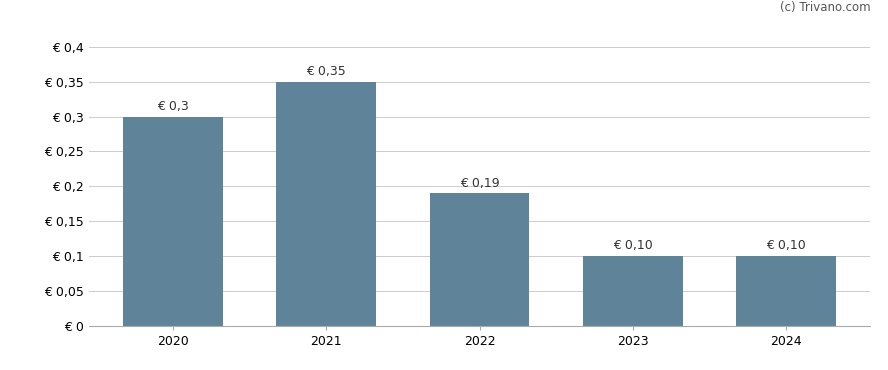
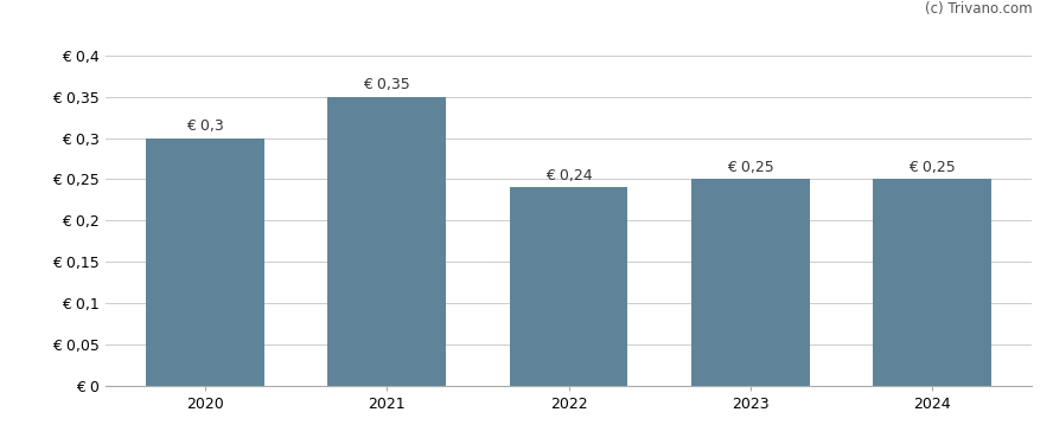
2022: 0,19 -> 0,24
2023: 0,10 -> 0,25
2024: 0,10 -> 0,25
